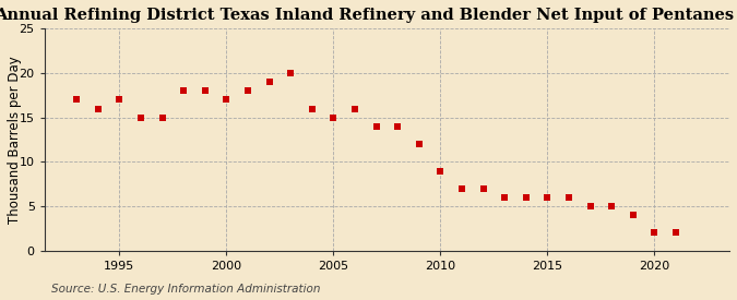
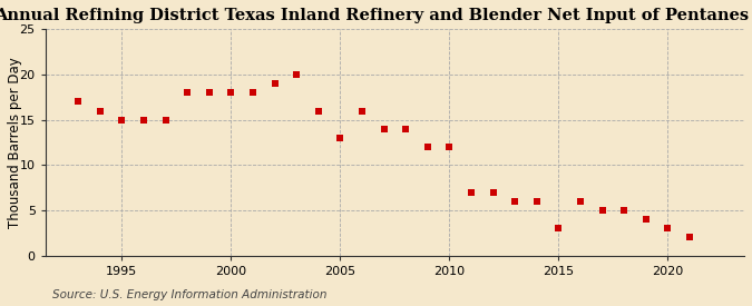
1995: 17 -> 15
2000: 17 -> 18
2005: 15 -> 13
2010: 9 -> 12
2015: 6 -> 3
2020: 2 -> 3
